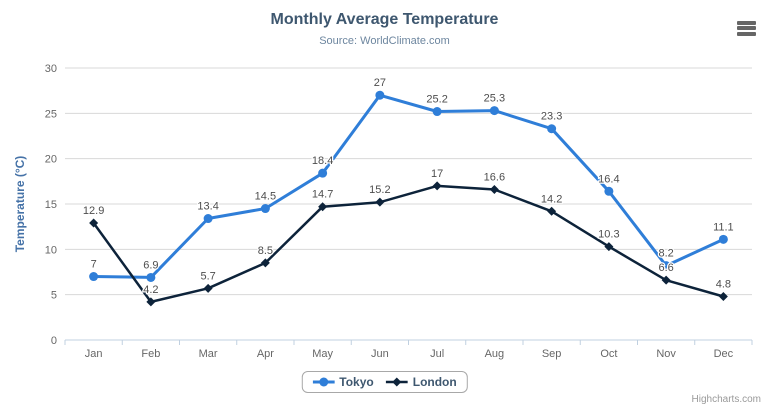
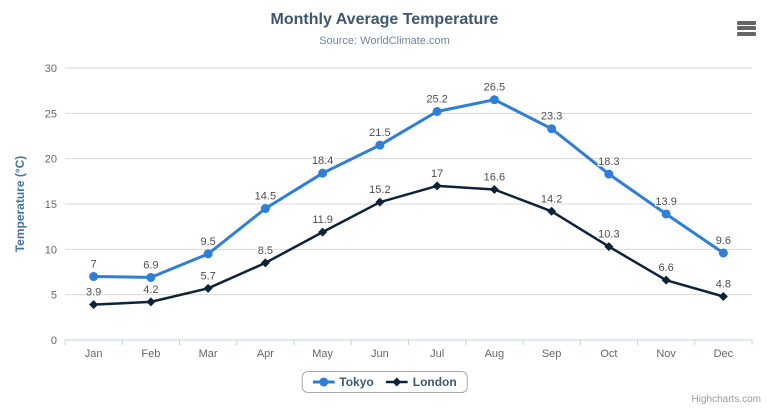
London/Jan: 12.9 -> 3.9
Tokyo/Mar: 13.4 -> 9.5
London/May: 14.7 -> 11.9
Tokyo/Jun: 27 -> 21.5
Tokyo/Aug: 25.3 -> 26.5
Tokyo/Oct: 16.4 -> 18.3
Tokyo/Nov: 8.2 -> 13.9
Tokyo/Dec: 11.1 -> 9.6
